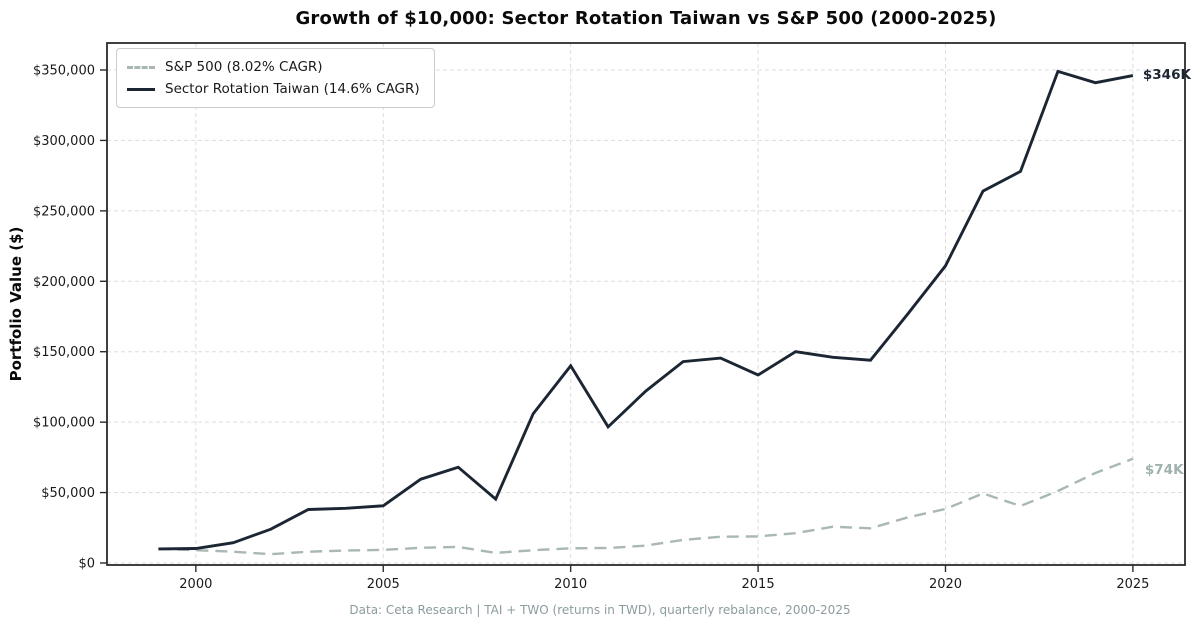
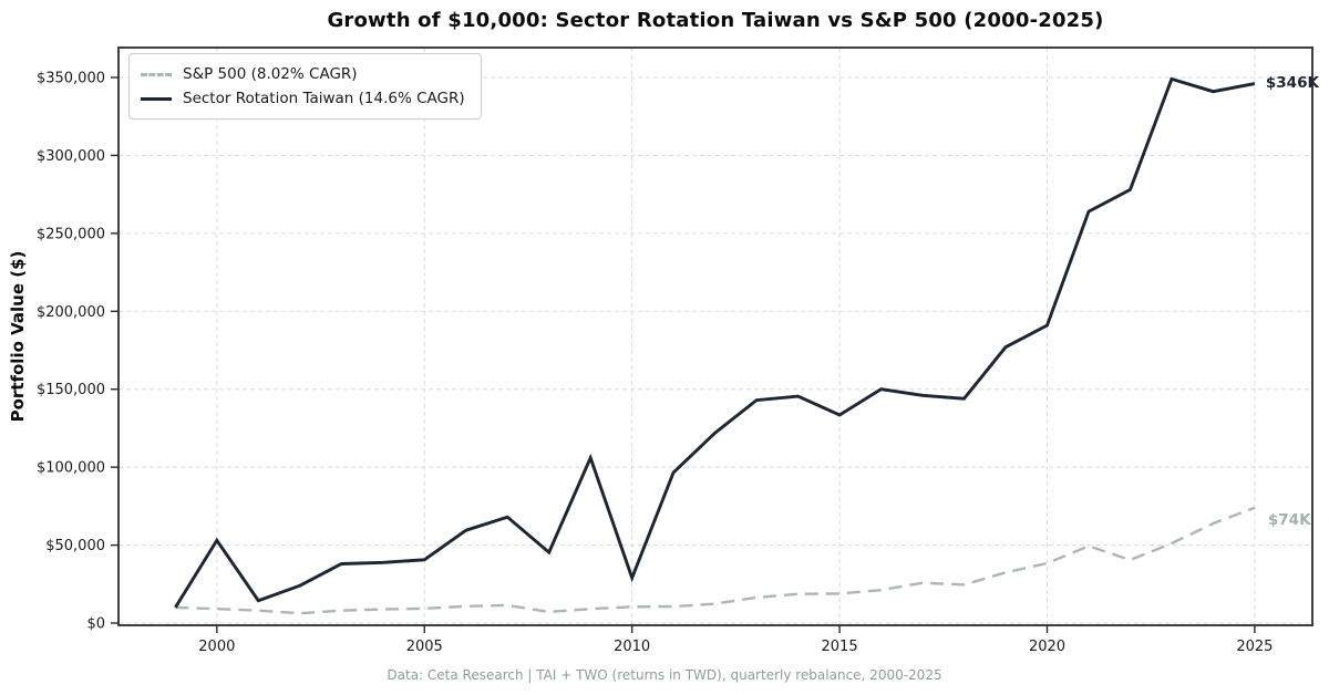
Sector Rotation Taiwan (14.6% CAGR)/2000: $10000 -> $53000
Sector Rotation Taiwan (14.6% CAGR)/2010: $140000 -> $29000
Sector Rotation Taiwan (14.6% CAGR)/2020: $211000 -> $191000
